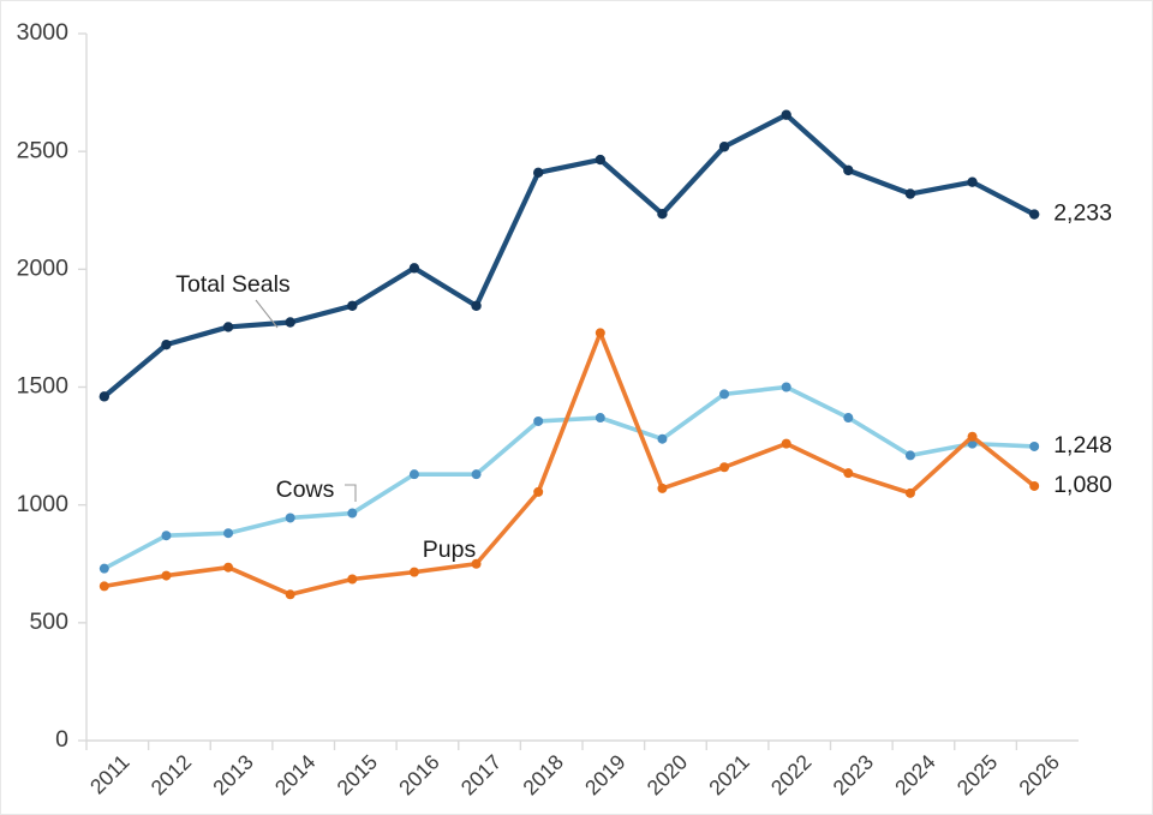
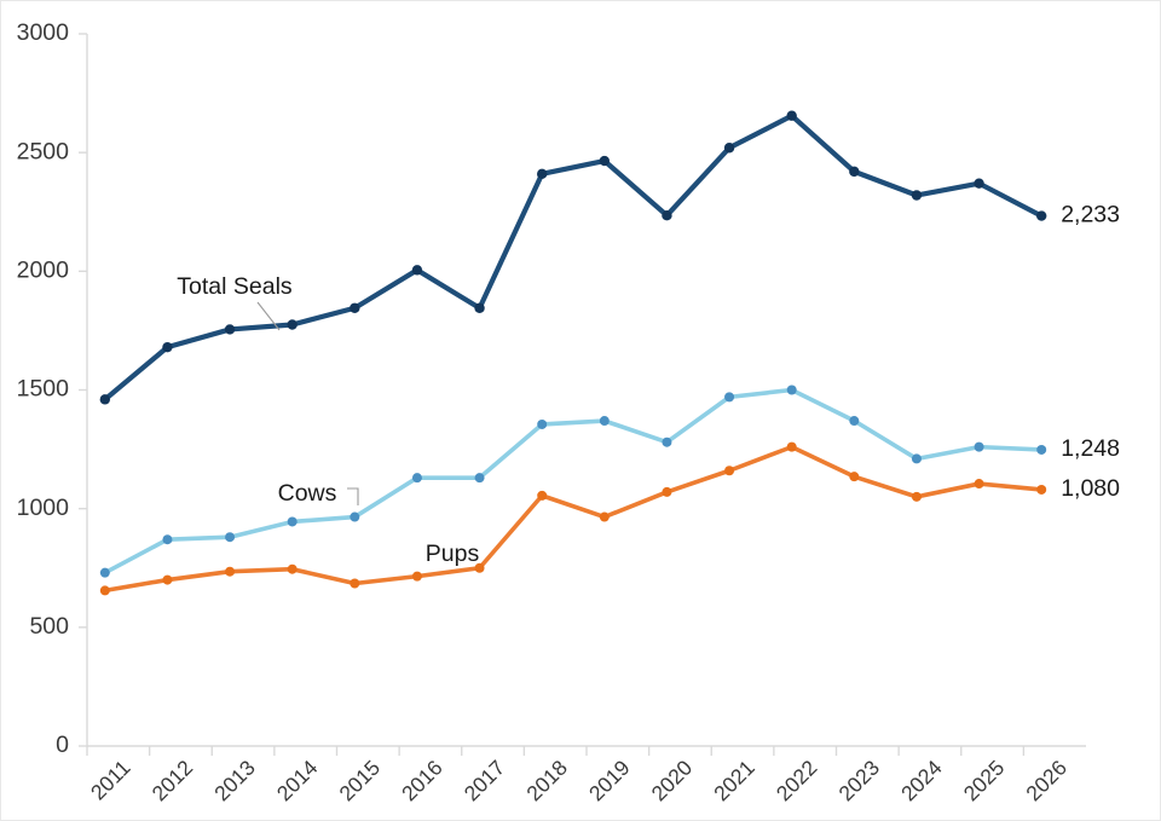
Pups/2014: 620 -> 740
Pups/2019: 1730 -> 960
Pups/2025: 1290 -> 1100
